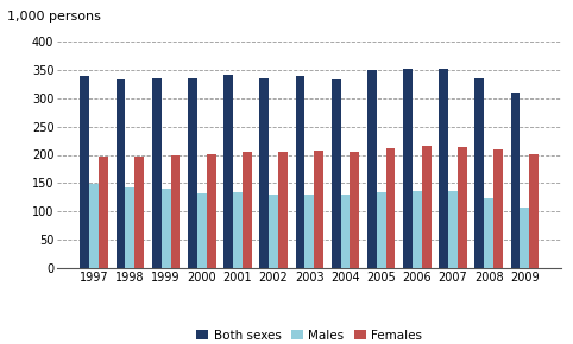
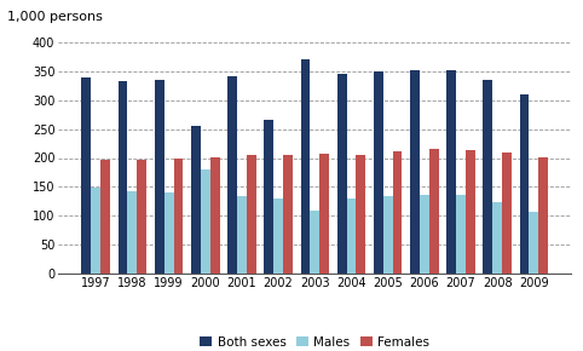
Both sexes/2000: 334 -> 255
Males/2000: 133 -> 180
Both sexes/2002: 334 -> 265
Both sexes/2003: 340 -> 370
Males/2003: 130 -> 110
Both sexes/2004: 333 -> 345
